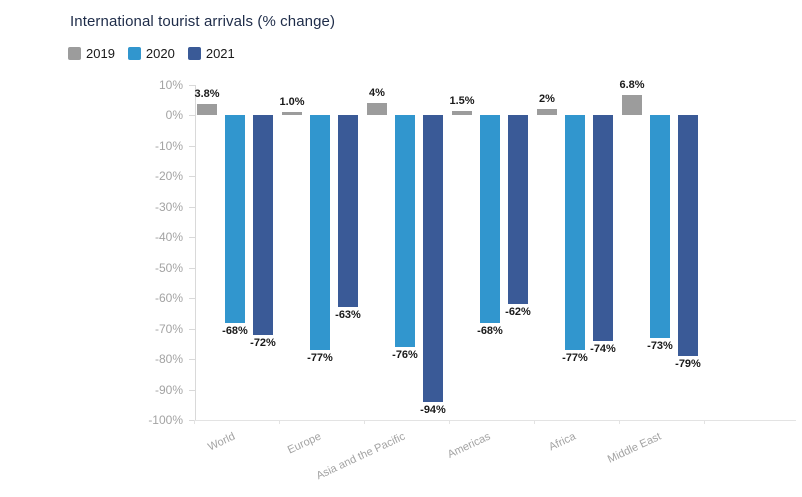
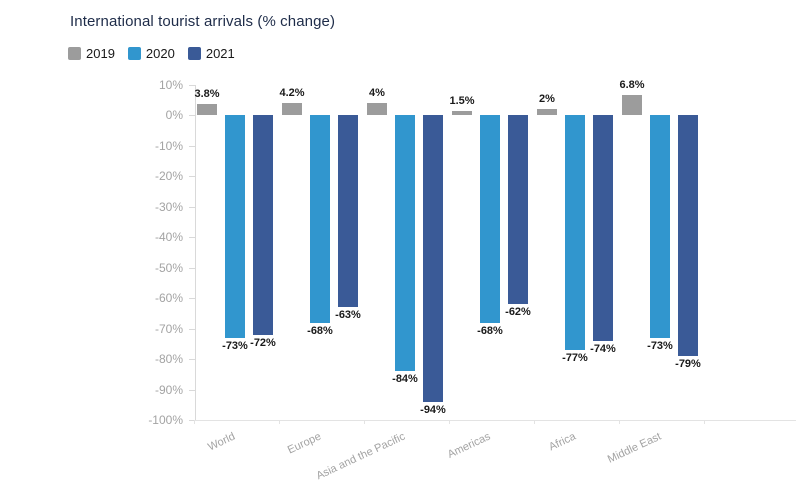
2020/World: -68% -> -73%
2019/Europe: 1.0% -> 4.2%
2020/Europe: -77% -> -68%
2020/Asia and the Pacific: -76% -> -84%
